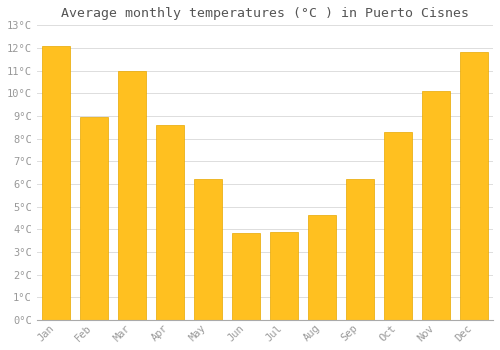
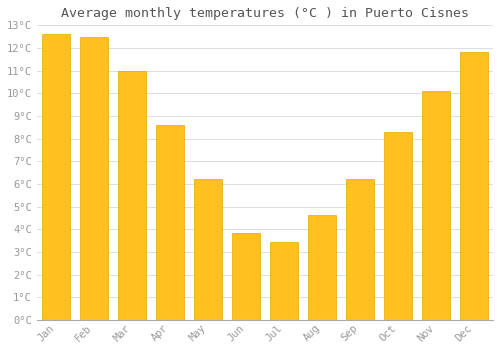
Jan: 12.10°C -> 12.60°C
Feb: 8.95°C -> 12.50°C
Jul: 3.90°C -> 3.45°C
